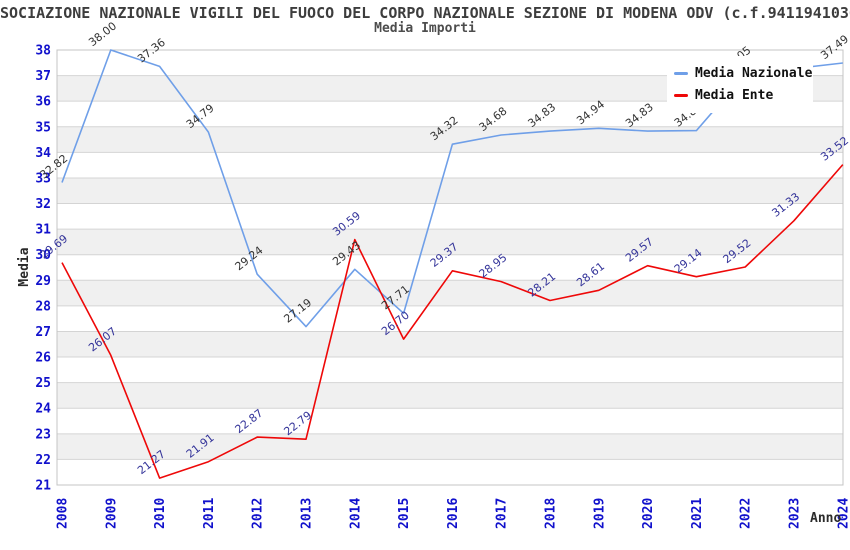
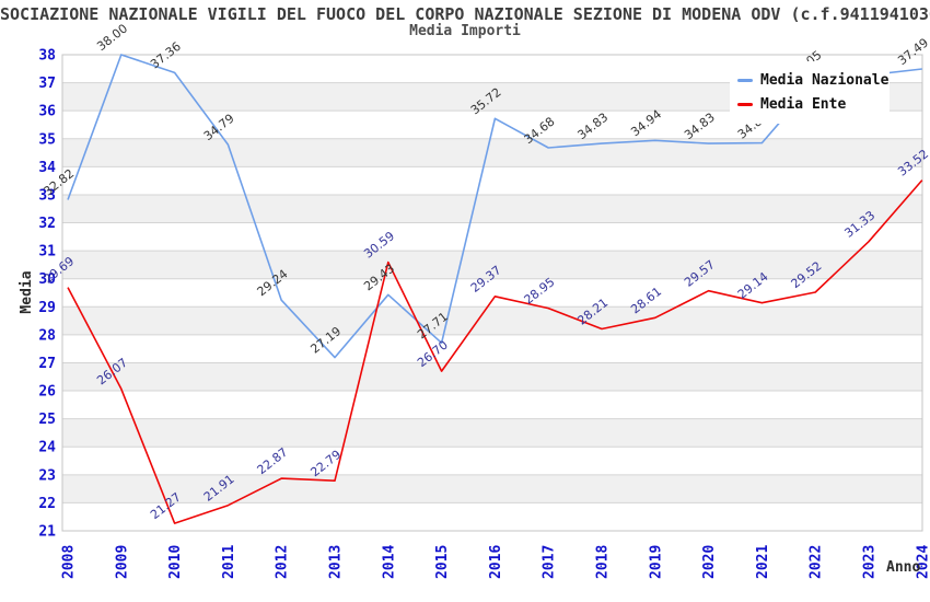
Media Nazionale/2016: 34.32 -> 35.72
